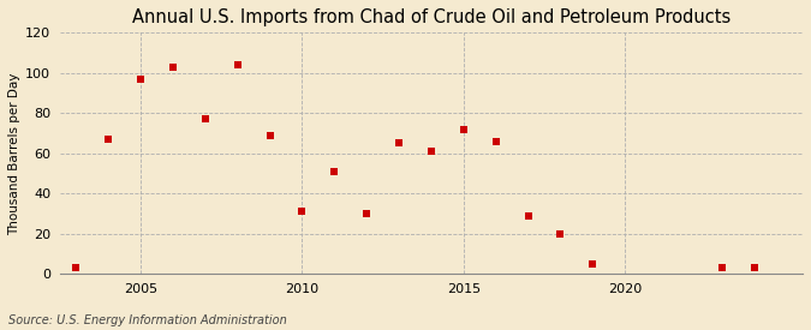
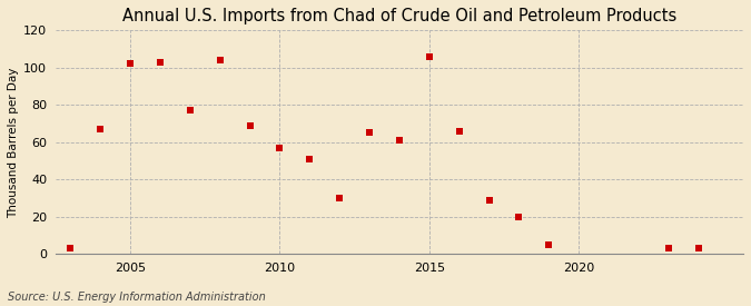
2005: 97 -> 102
2010: 31 -> 57
2015: 72 -> 106
